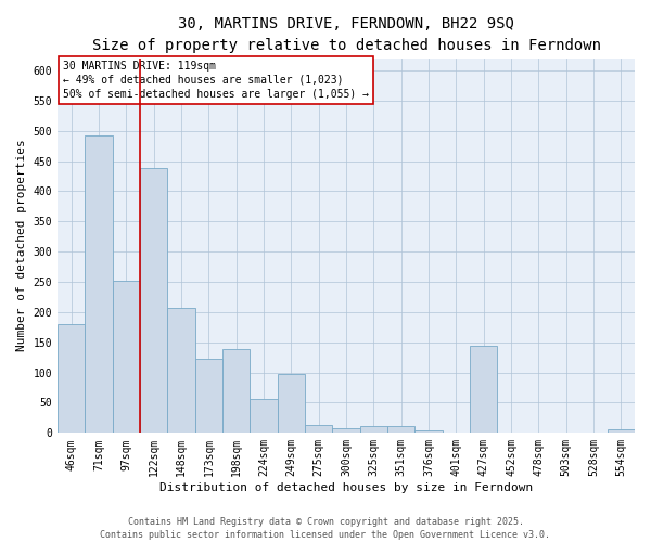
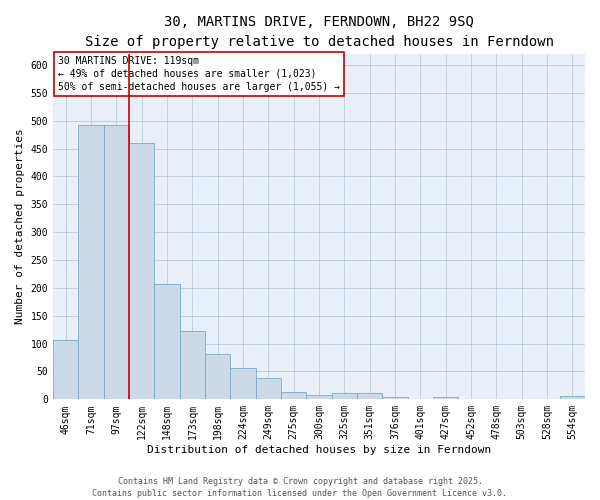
46sqm: 180 -> 107
97sqm: 252 -> 492
122sqm: 438 -> 460
198sqm: 138 -> 82
249sqm: 98 -> 38
427sqm: 144 -> 5
